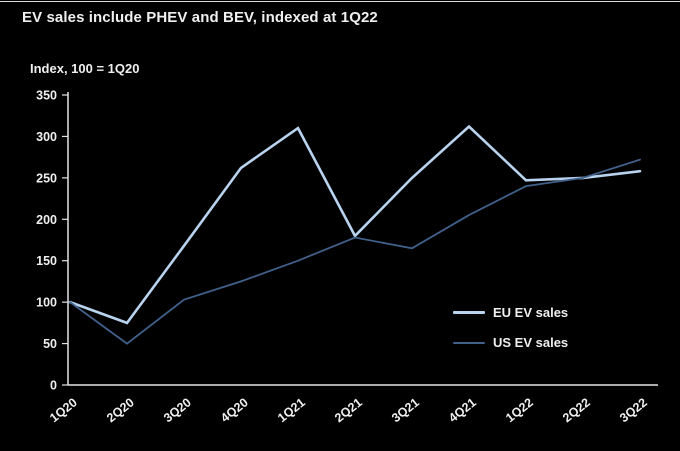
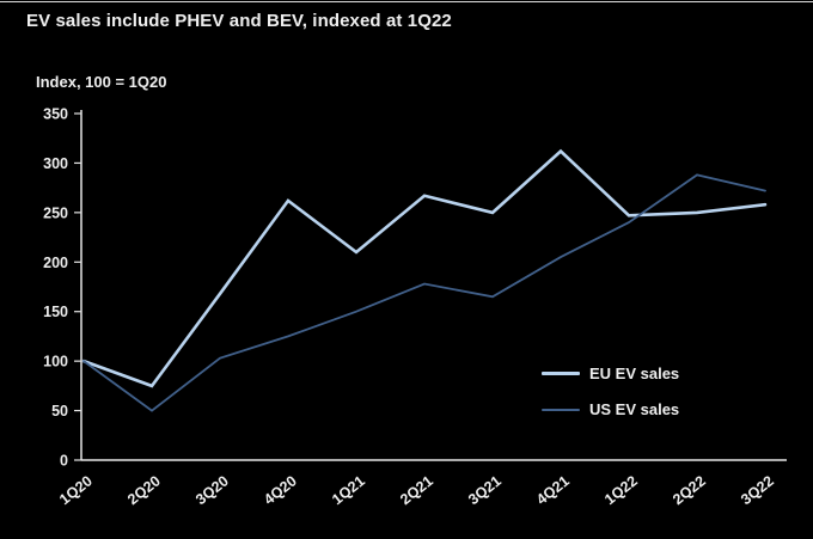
EU EV sales/1Q21: 310 -> 210
EU EV sales/2Q21: 180 -> 270
US EV sales/2Q22: 250 -> 290
